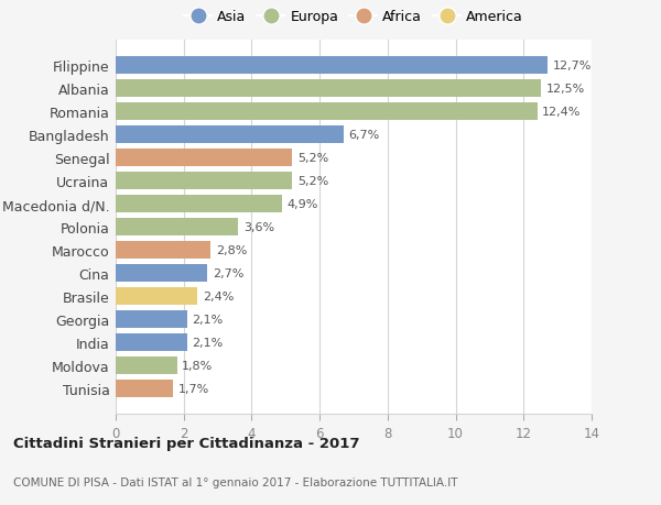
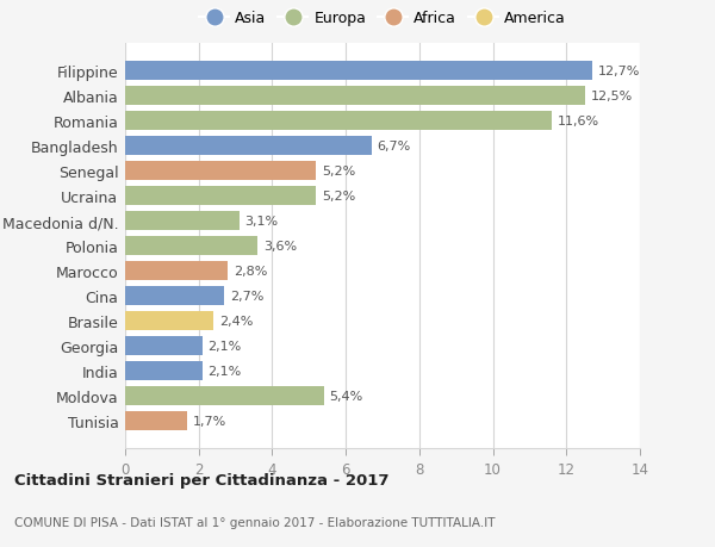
Romania: 12,4% -> 11,6%
Macedonia d/N.: 4,9% -> 3,1%
Moldova: 1,8% -> 5,4%
